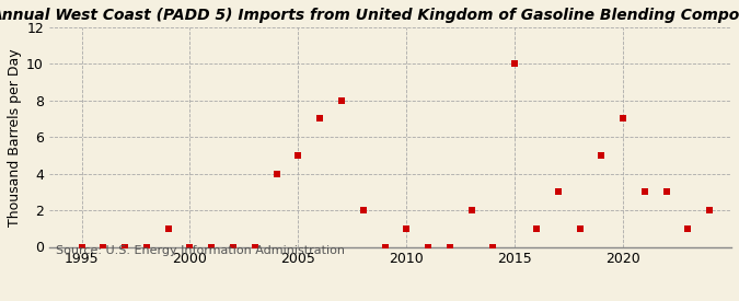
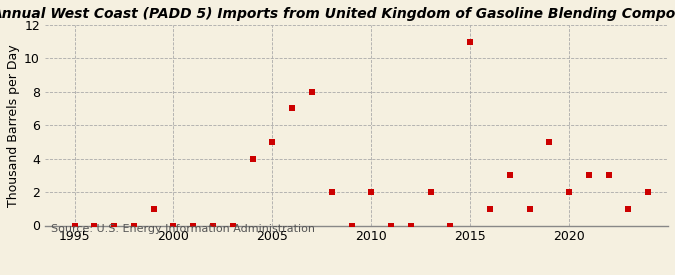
2010: 1 -> 2
2015: 10 -> 11
2020: 7 -> 2
